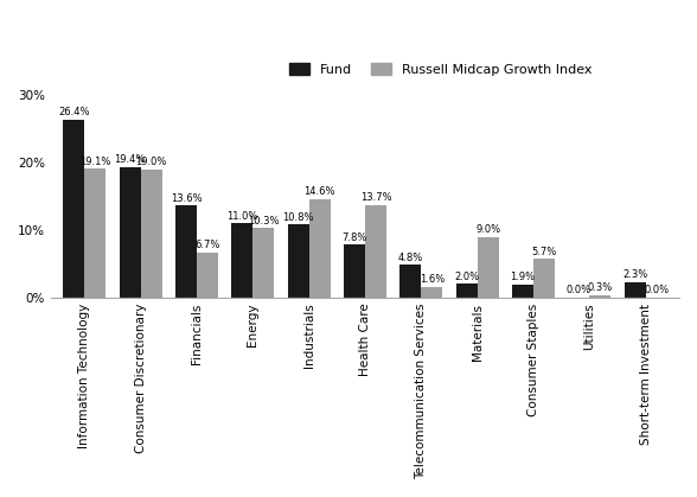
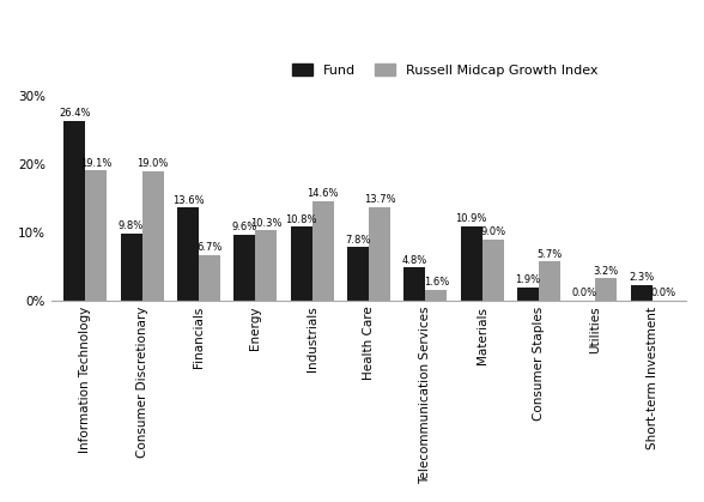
Fund/Consumer Discretionary: 19.4% -> 9.8%
Fund/Energy: 11.0% -> 9.6%
Fund/Materials: 2.0% -> 10.9%
Russell Midcap Growth Index/Utilities: 0.3% -> 3.2%
